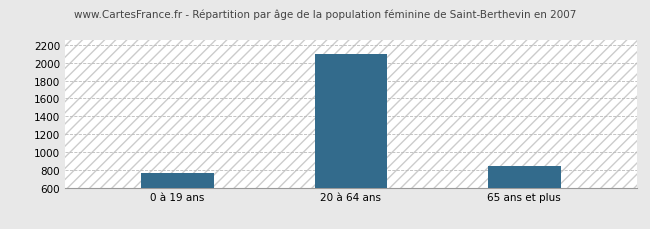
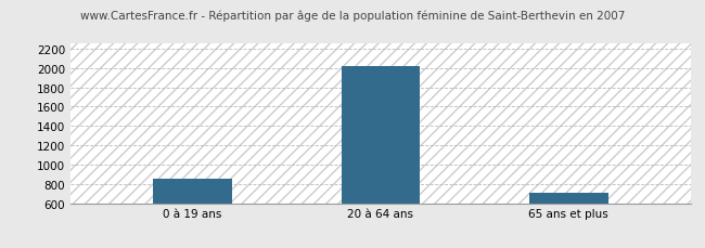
0 à 19 ans: 760 -> 850
20 à 64 ans: 2100 -> 2020
65 ans et plus: 840 -> 710
